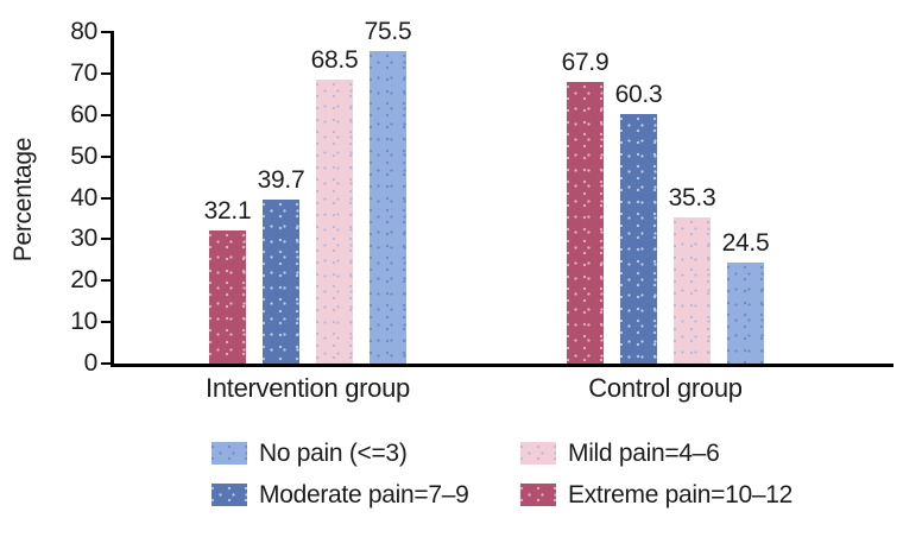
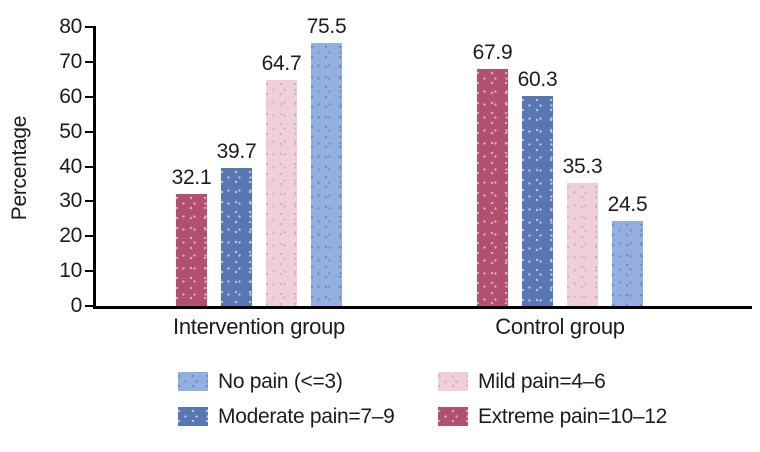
Mild pain=4–6/Intervention group: 68.5 -> 64.7
